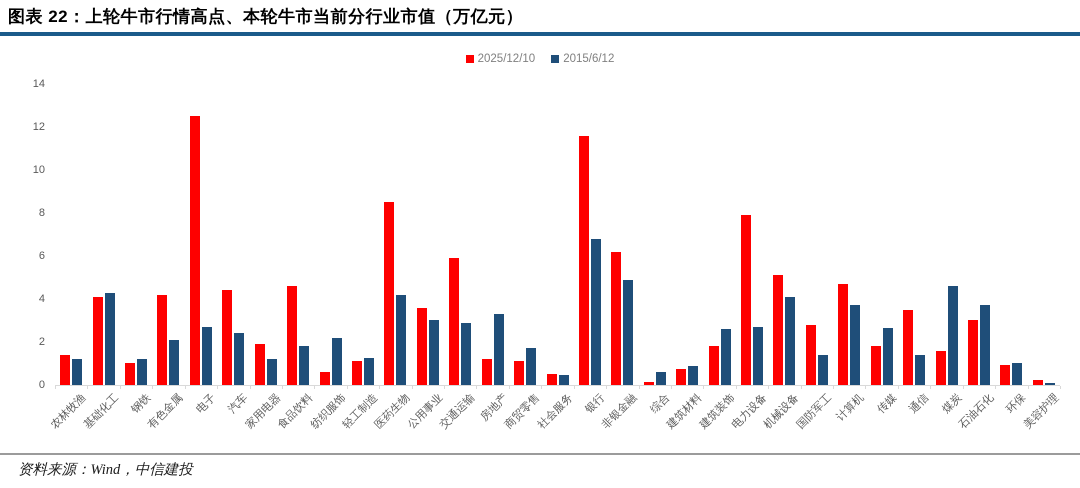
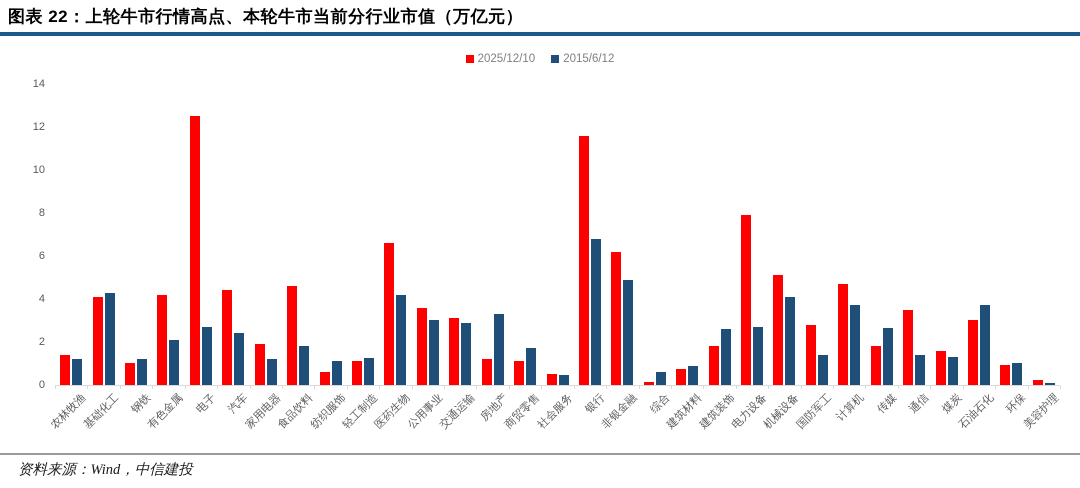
2015/6/12/纺织服饰: 2.2 -> 1.1
2025/12/10/医药生物: 8.5 -> 6.6
2025/12/10/交通运输: 5.9 -> 3.1
2015/6/12/煤炭: 4.6 -> 1.3
